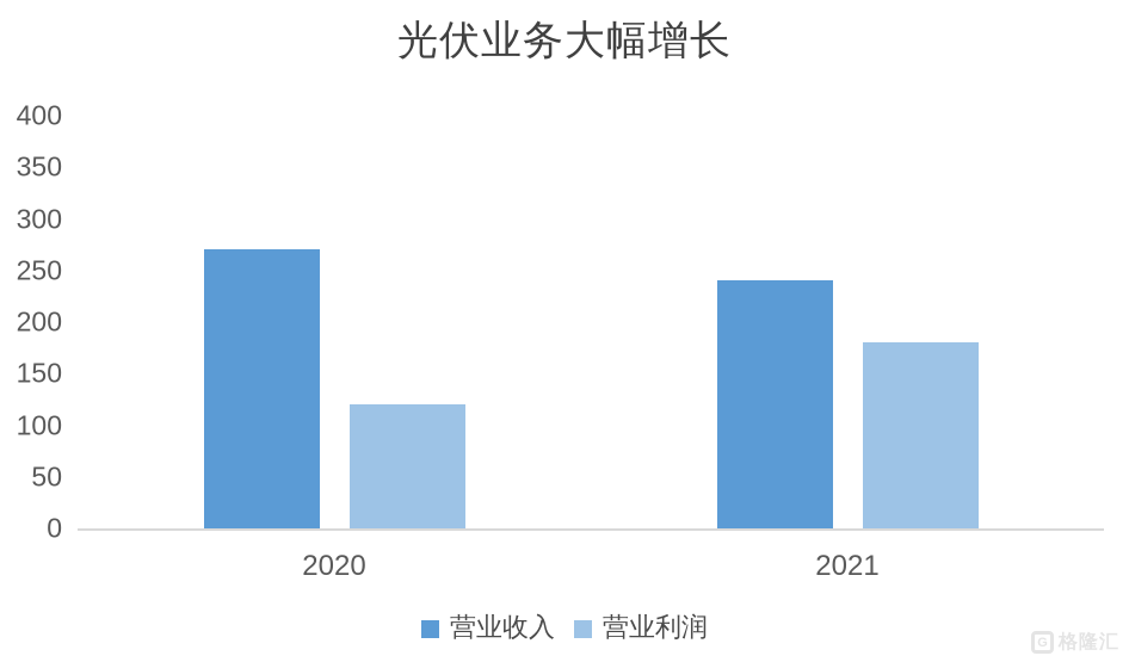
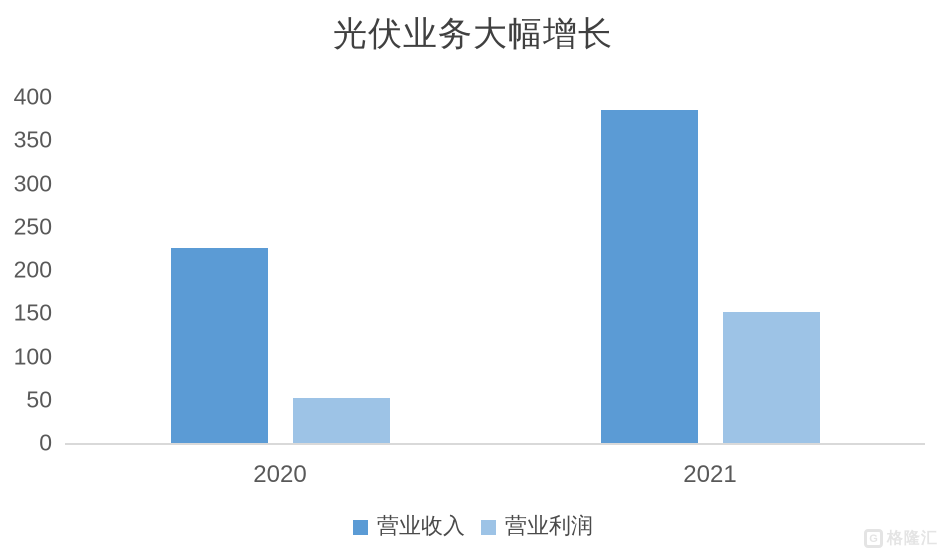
营业收入/2020: 270 -> 230
营业利润/2020: 120 -> 50
营业收入/2021: 240 -> 380
营业利润/2021: 180 -> 150
